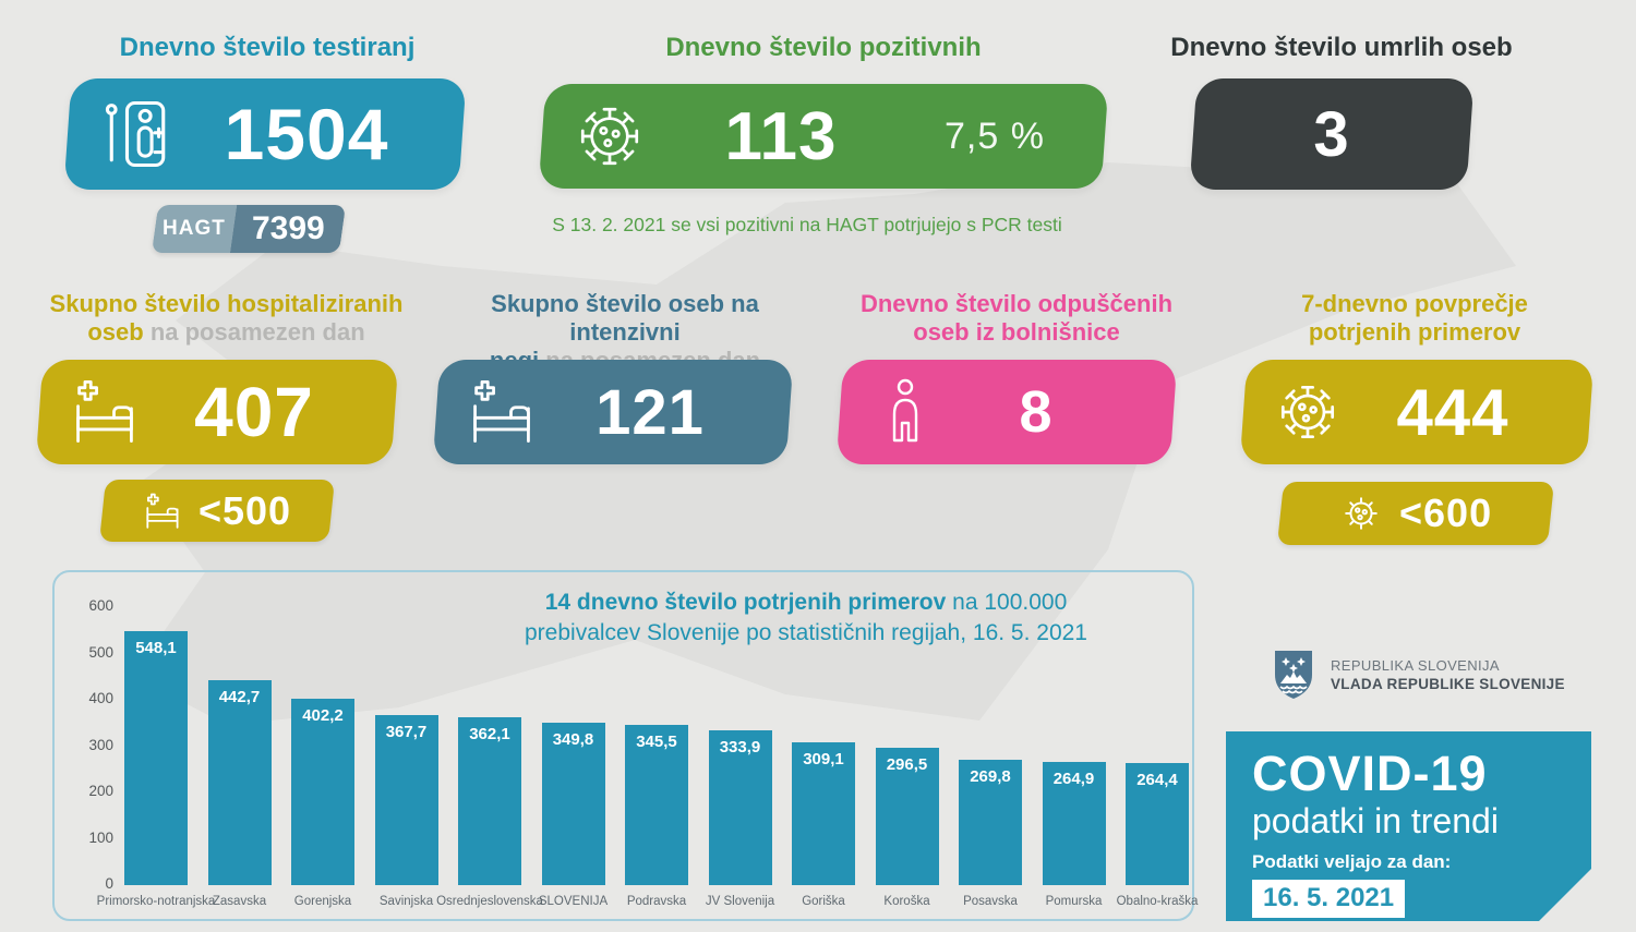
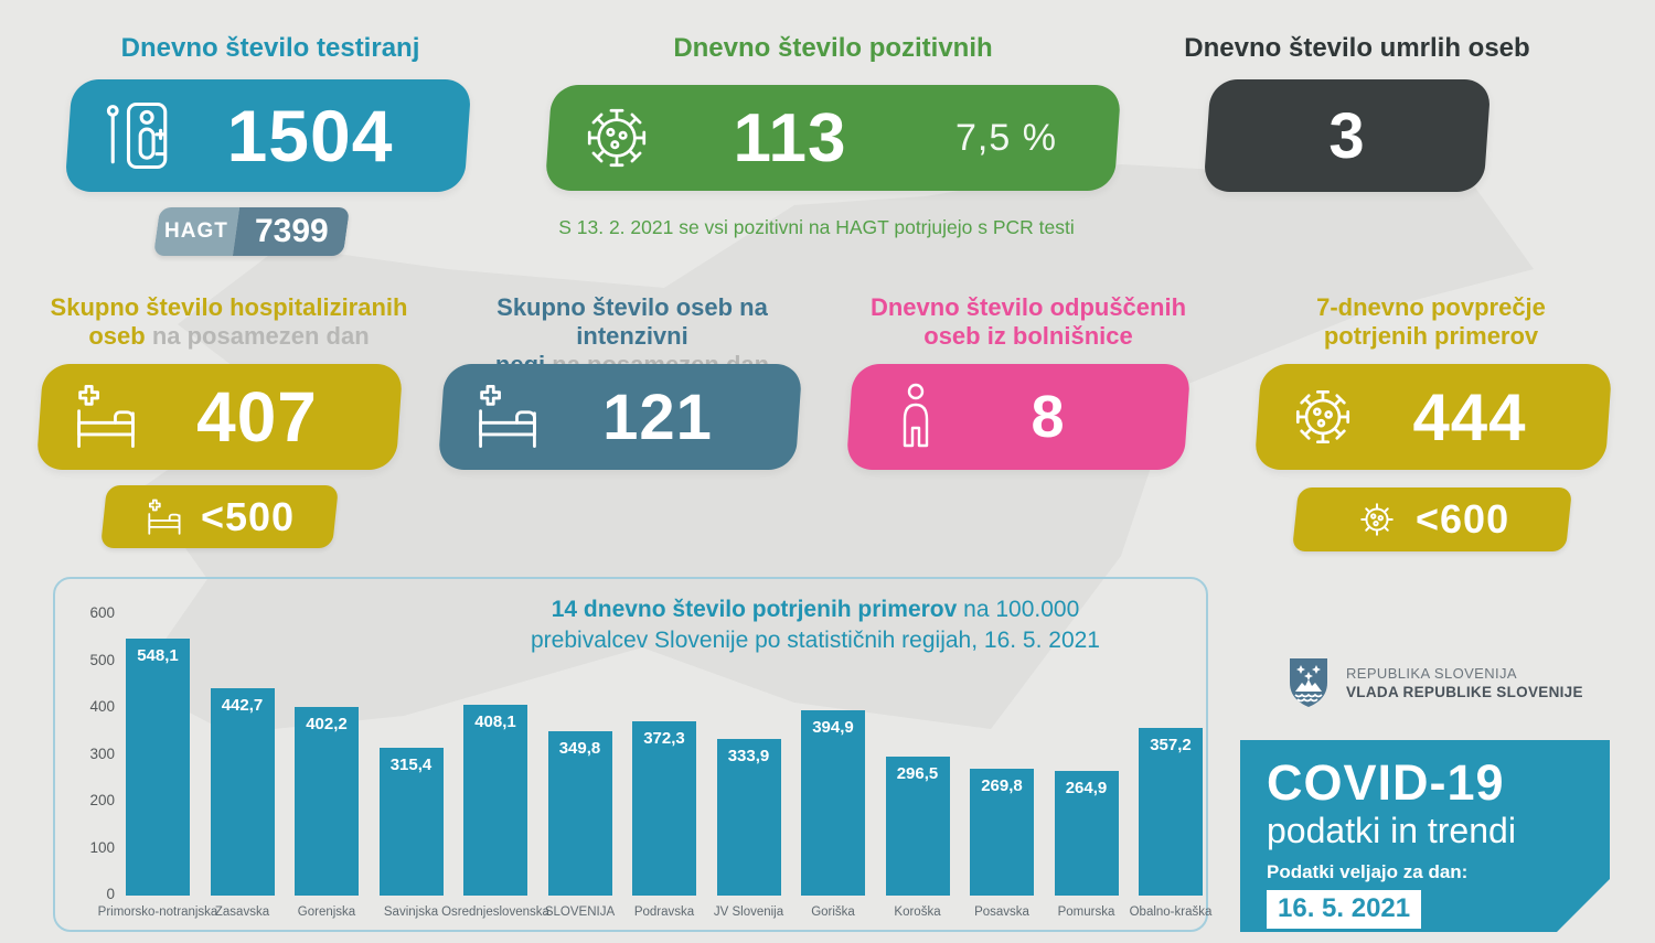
Savinjska: 367,7 -> 315,4
Osrednjeslovenska: 362,1 -> 408,1
Podravska: 345,5 -> 372,3
Goriška: 309,1 -> 394,9
Obalno-kraška: 264,4 -> 357,2
